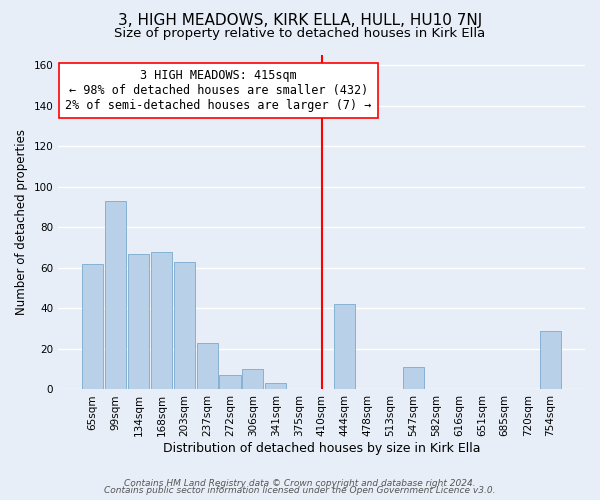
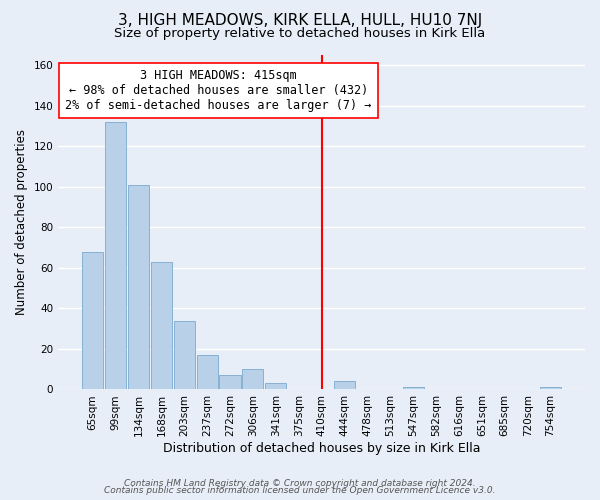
65sqm: 62 -> 68
99sqm: 93 -> 132
134sqm: 67 -> 101
168sqm: 68 -> 63
203sqm: 63 -> 34
237sqm: 23 -> 17
444sqm: 42 -> 4
547sqm: 11 -> 1
754sqm: 29 -> 1
